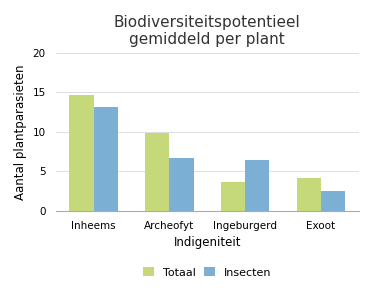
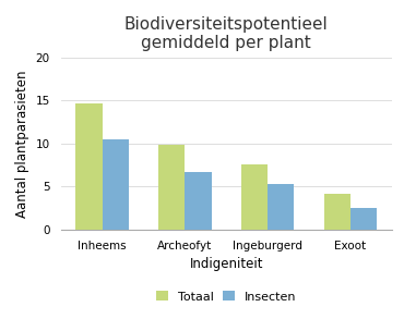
Insecten/Inheems: 13.2 -> 10.5
Totaal/Ingeburgerd: 3.6 -> 7.6
Insecten/Ingeburgerd: 6.4 -> 5.3
